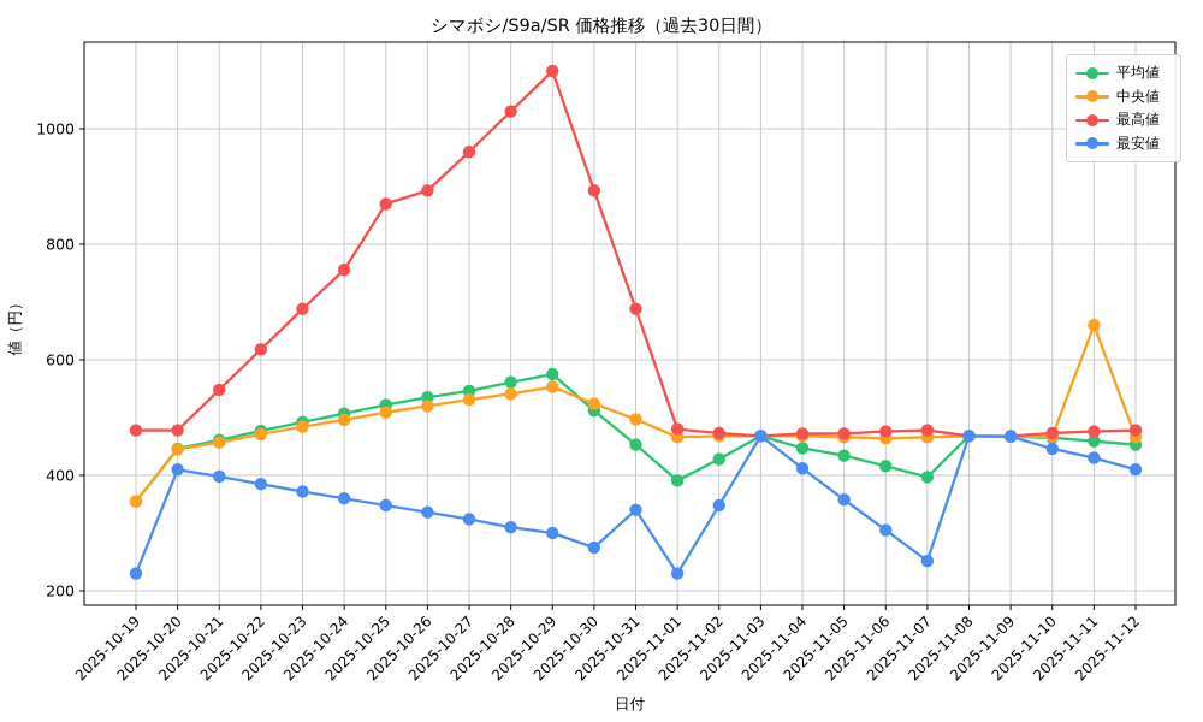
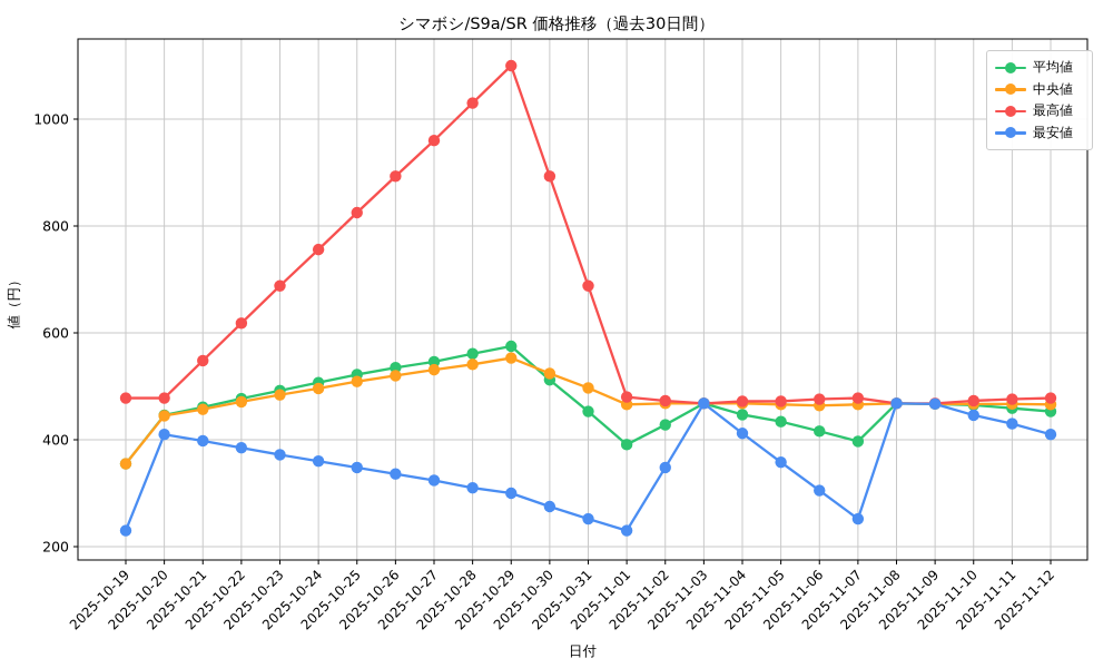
最高値/2025-10-25: 870 -> 820
最安値/2025-10-31: 340 -> 250
中央値/2025-11-11: 660 -> 470
